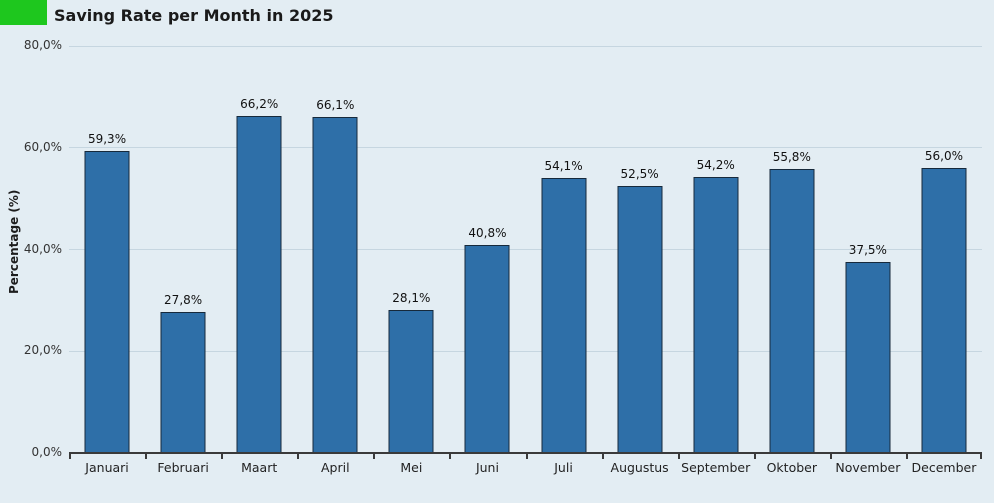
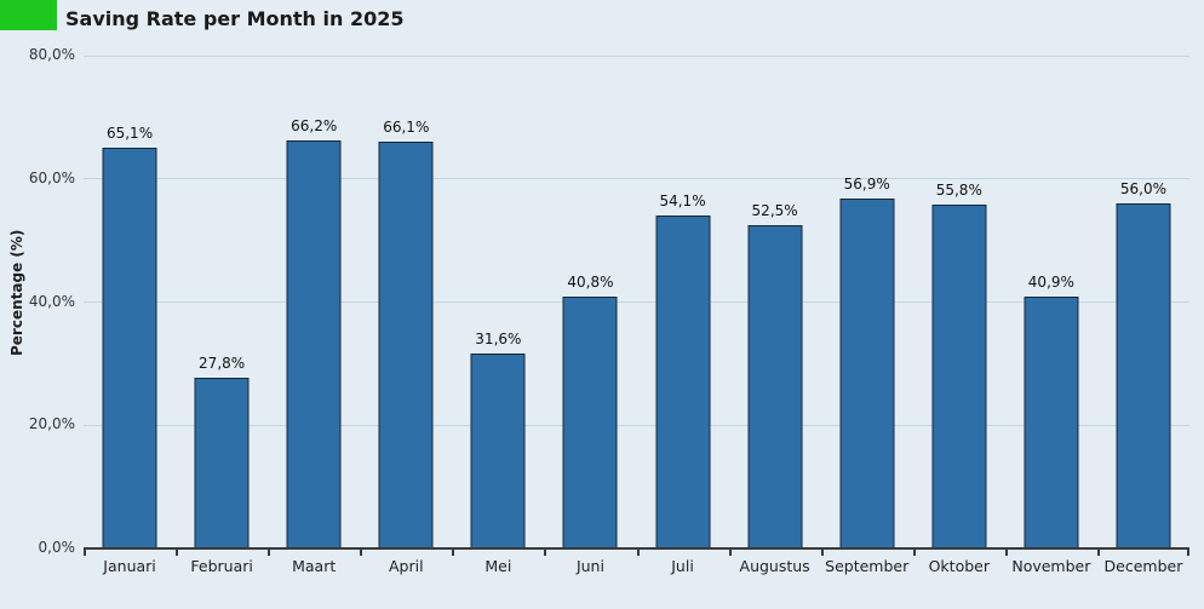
Januari: 59,3% -> 65,1%
Mei: 28,1% -> 31,6%
September: 54,2% -> 56,9%
November: 37,5% -> 40,9%
